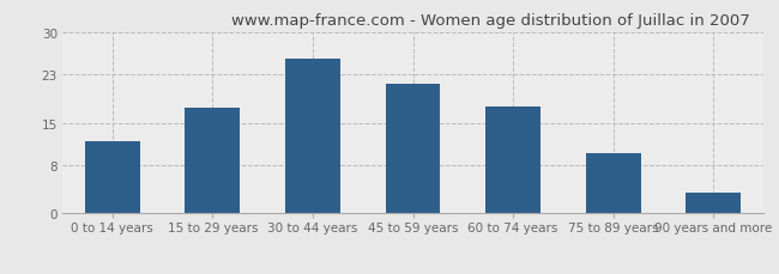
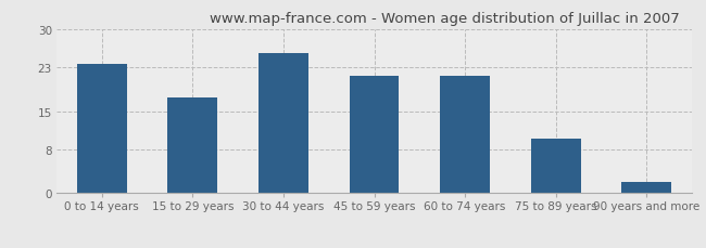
0 to 14 years: 12.0 -> 23.5
60 to 74 years: 17.6 -> 21.5
90 years and more: 3.4 -> 2.0
